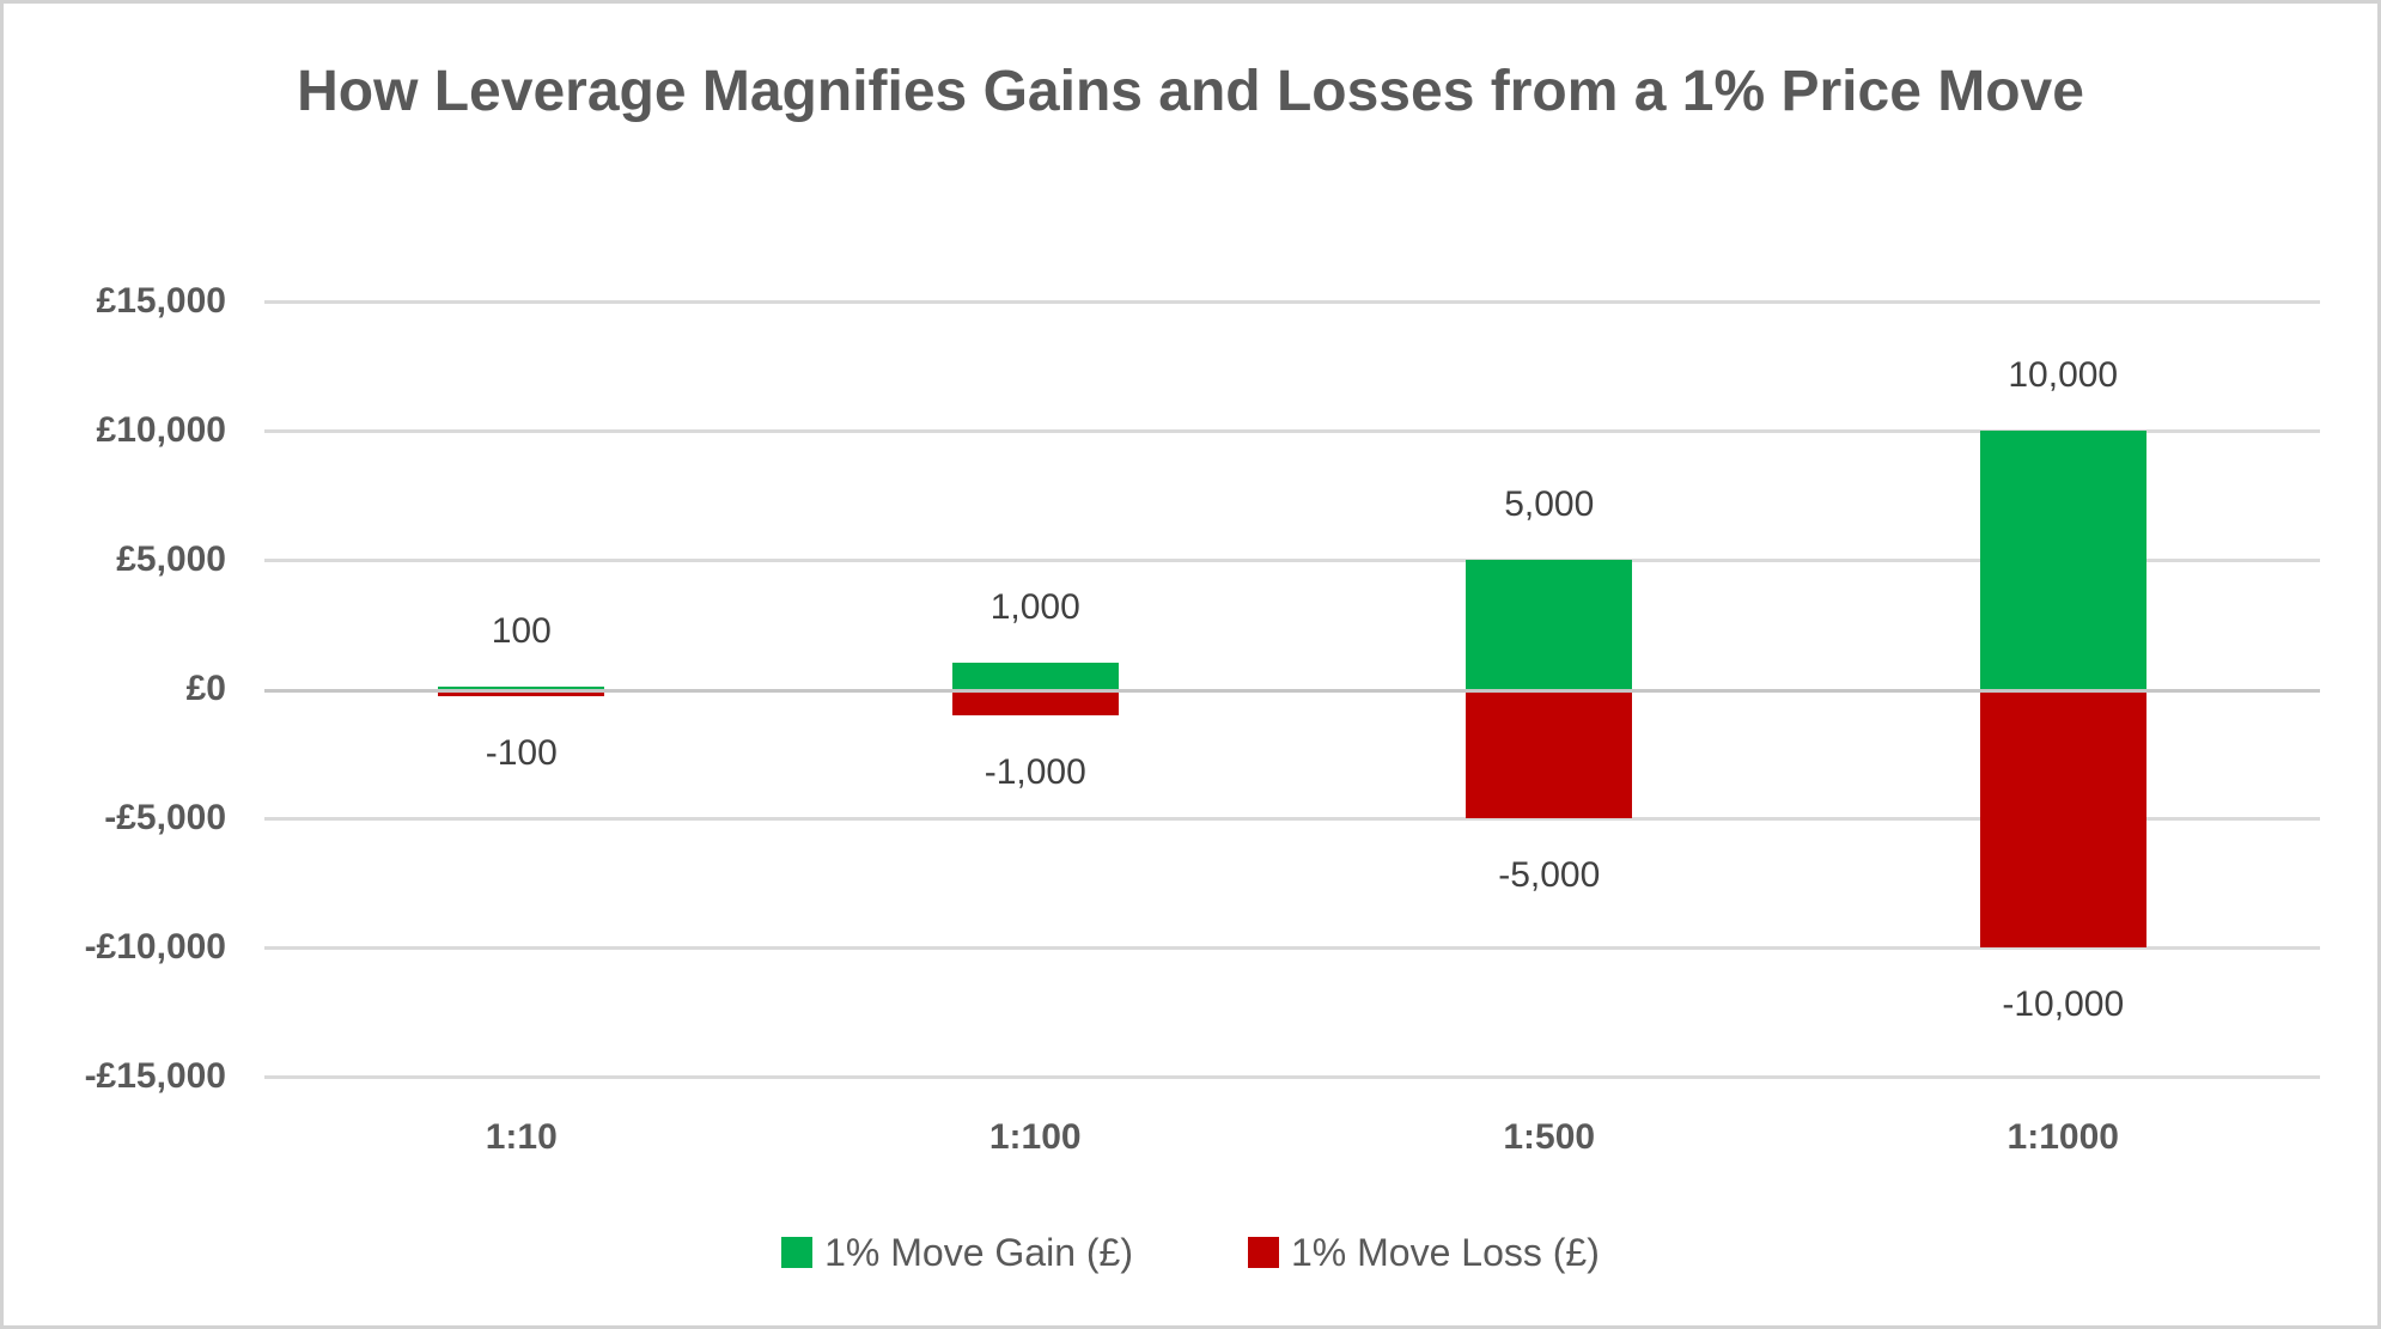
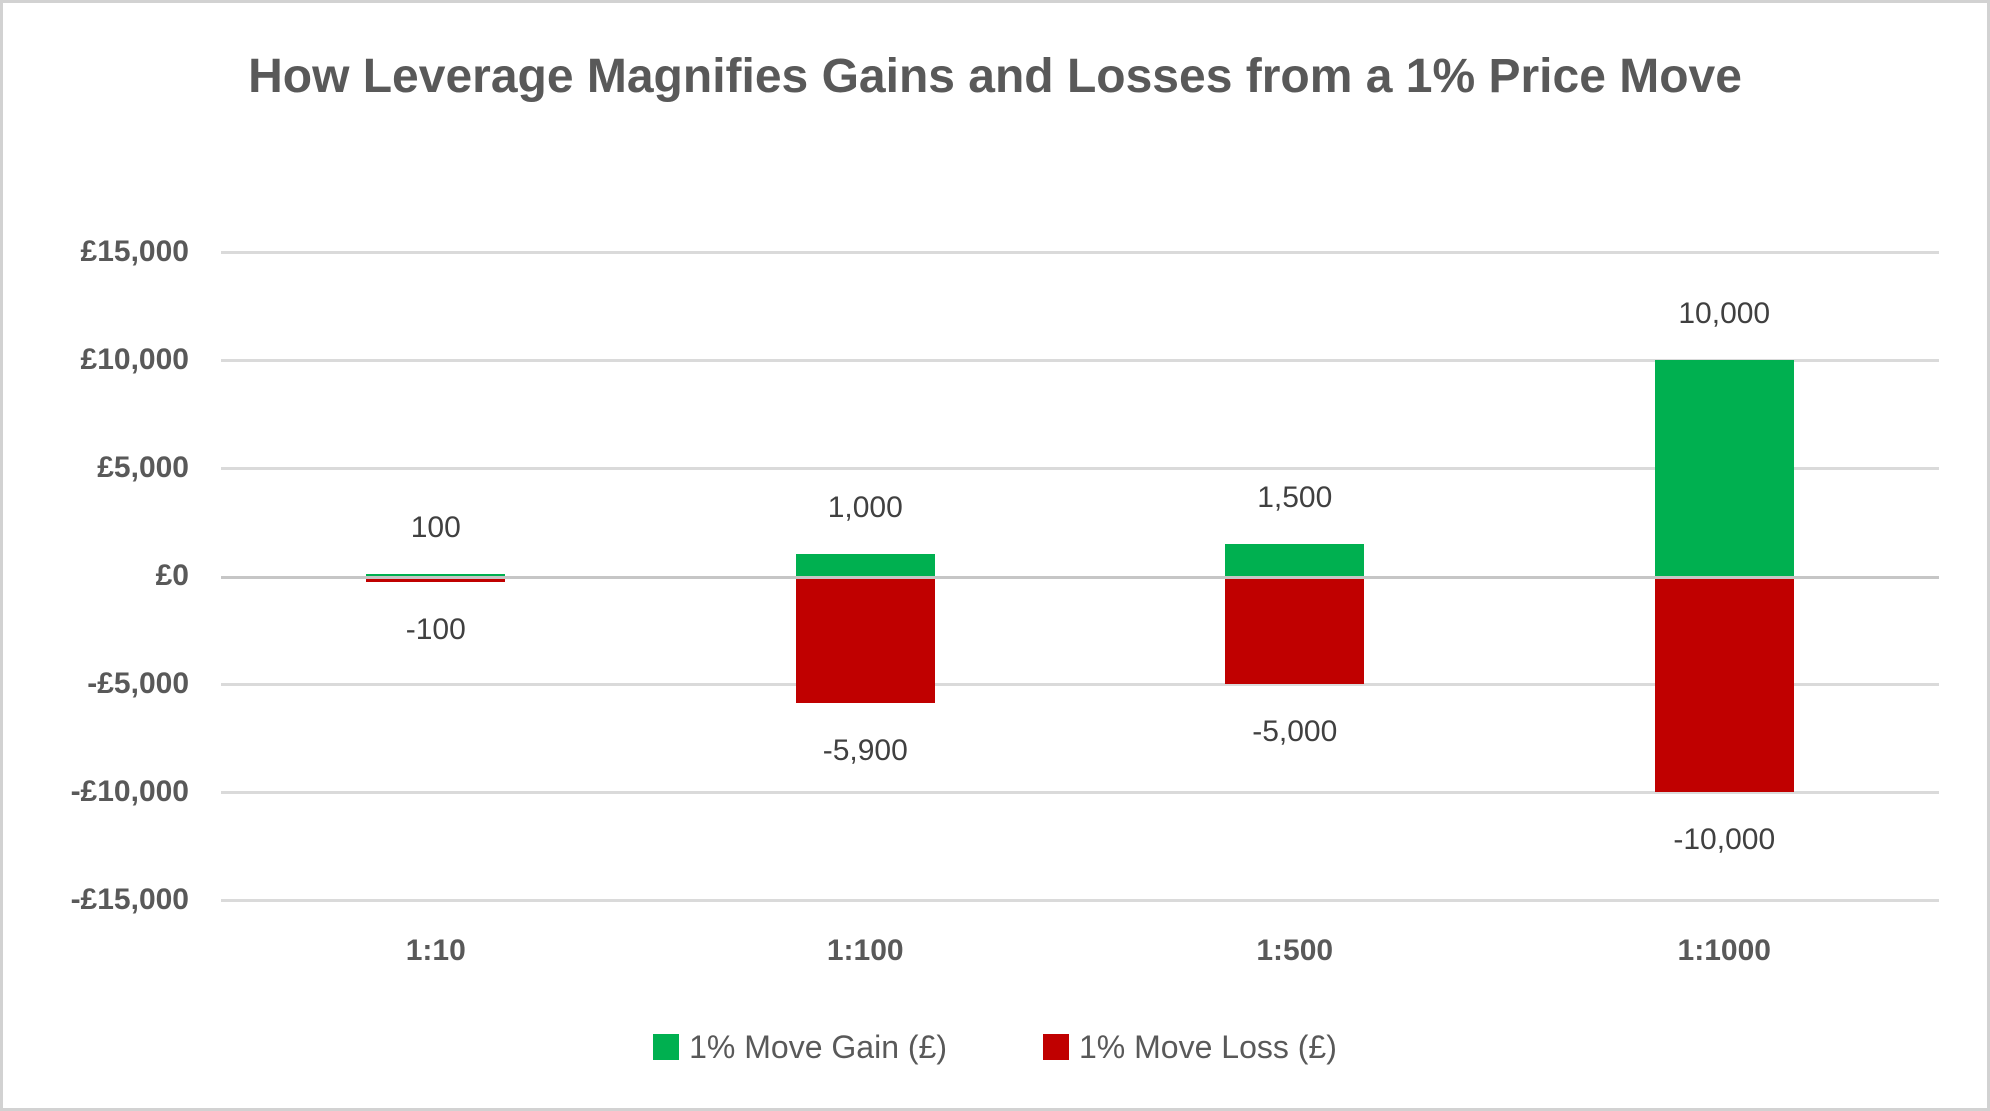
1% Move Loss (£)/1:100: -1,000 -> -5,900
1% Move Gain (£)/1:500: 5,000 -> 1,500
